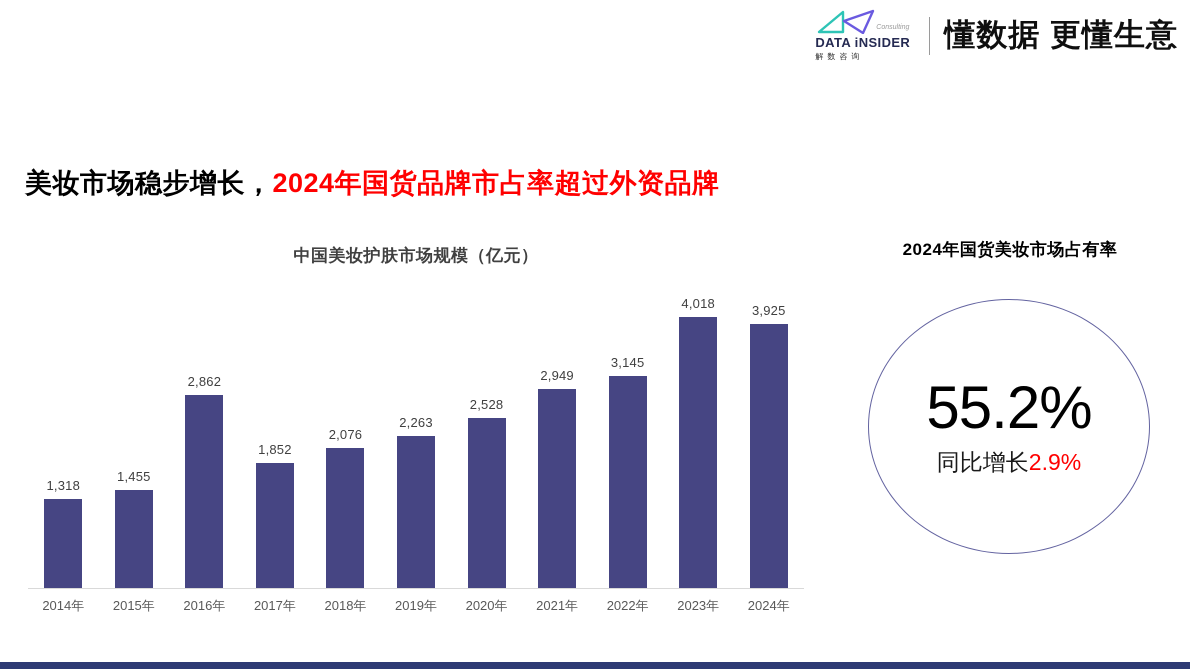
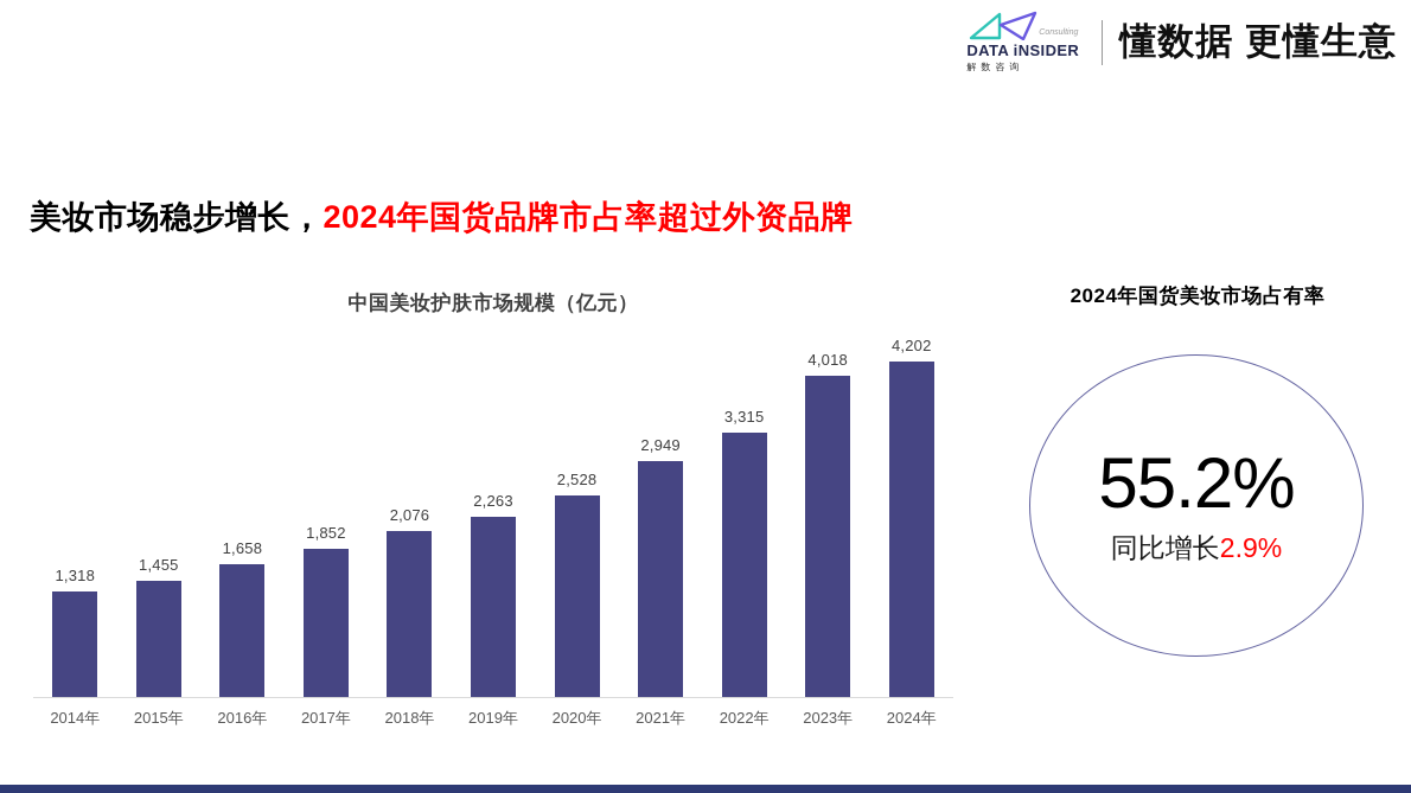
2016年: 2,862 -> 1,658
2022年: 3,145 -> 3,315
2024年: 3,925 -> 4,202
